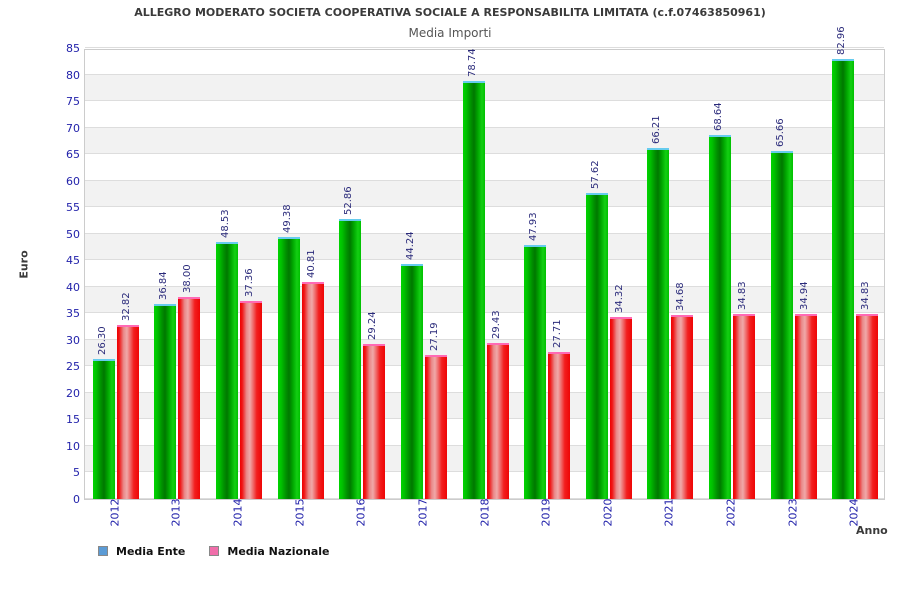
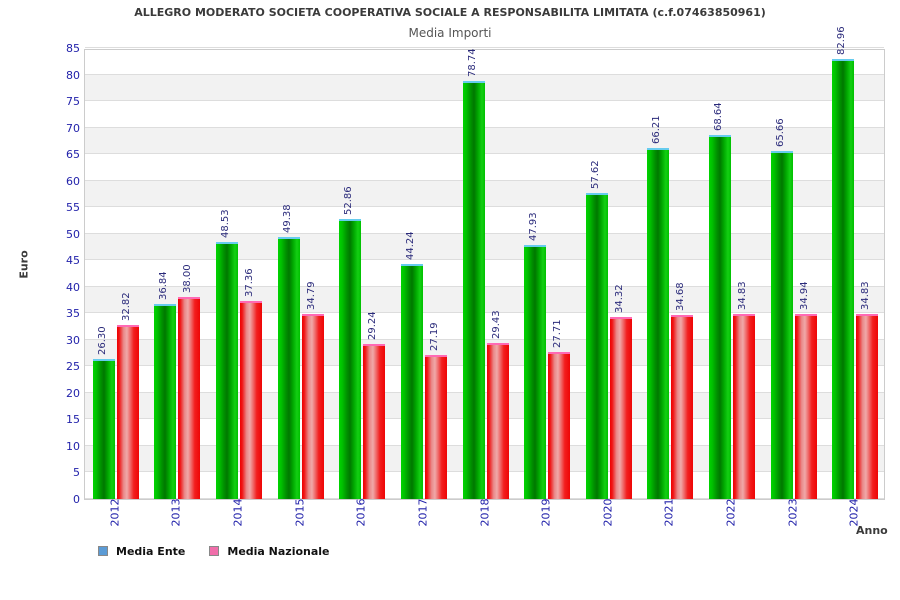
Media Nazionale/2015: 40.81 -> 34.79
